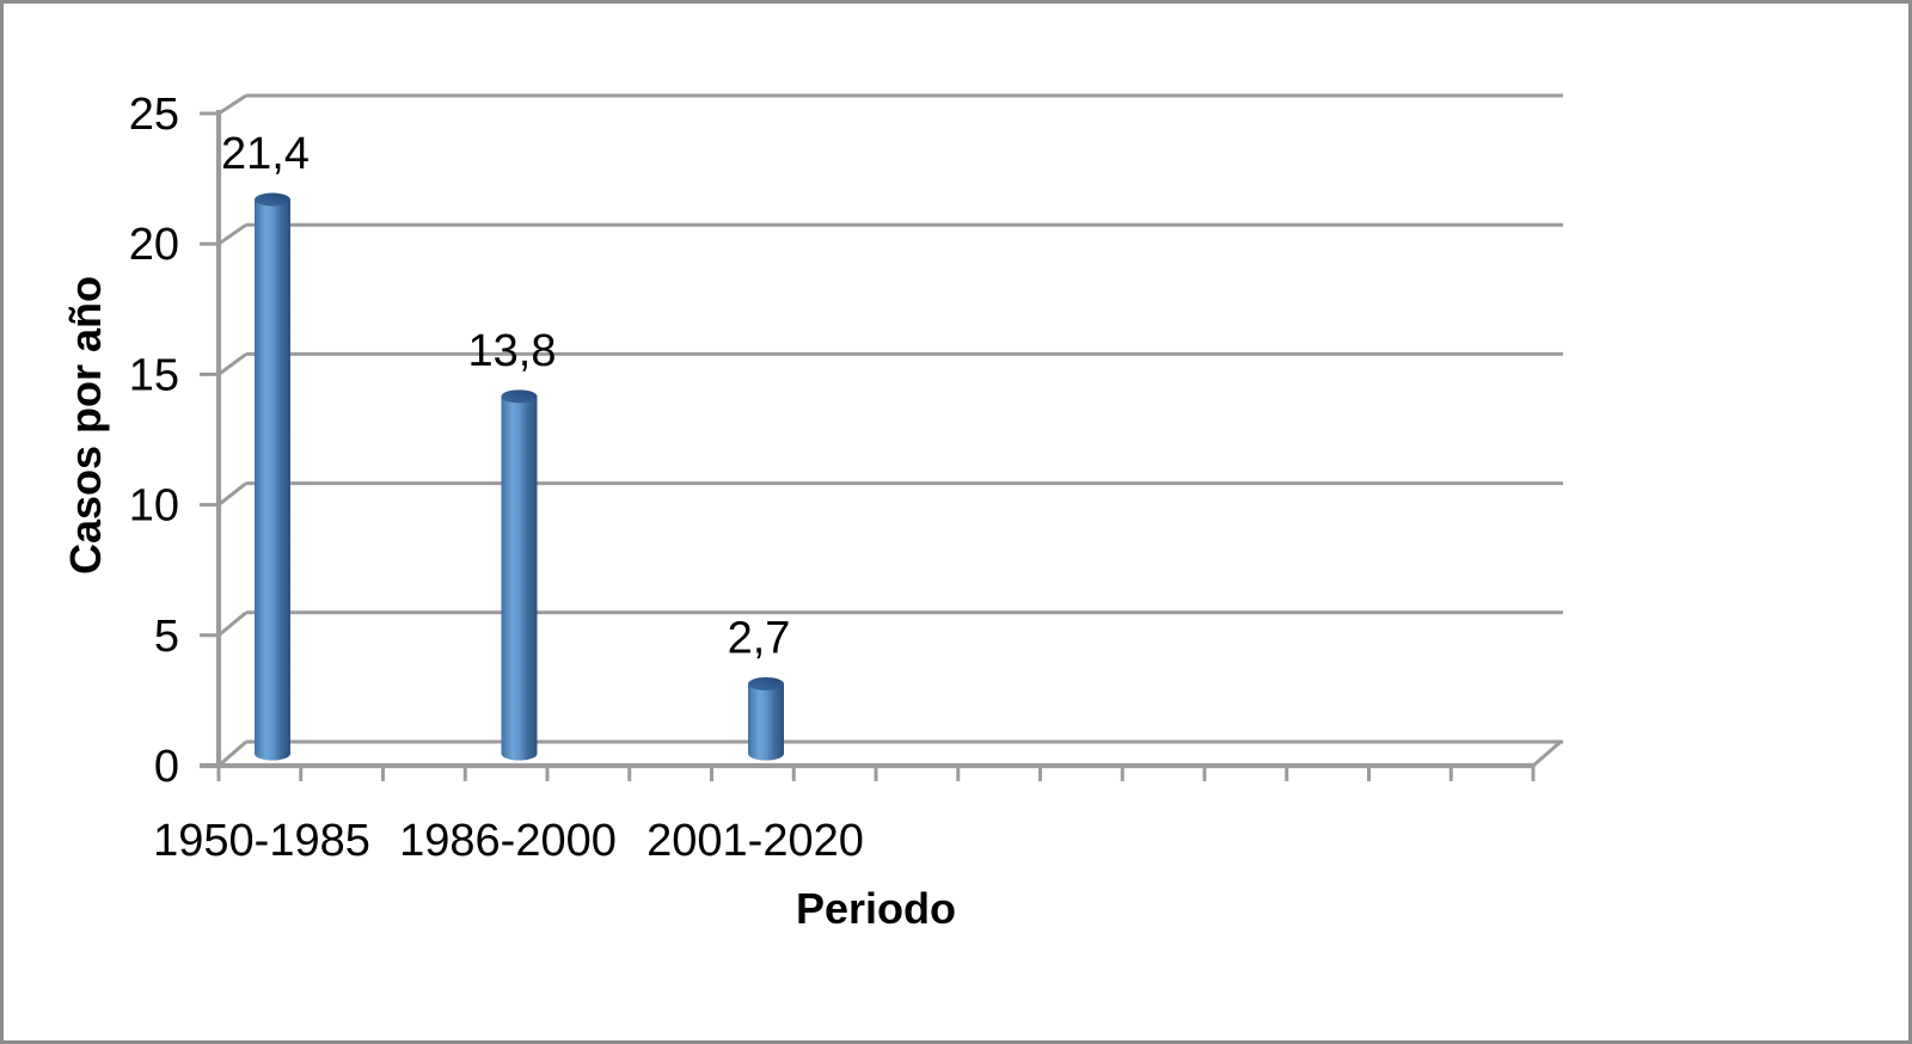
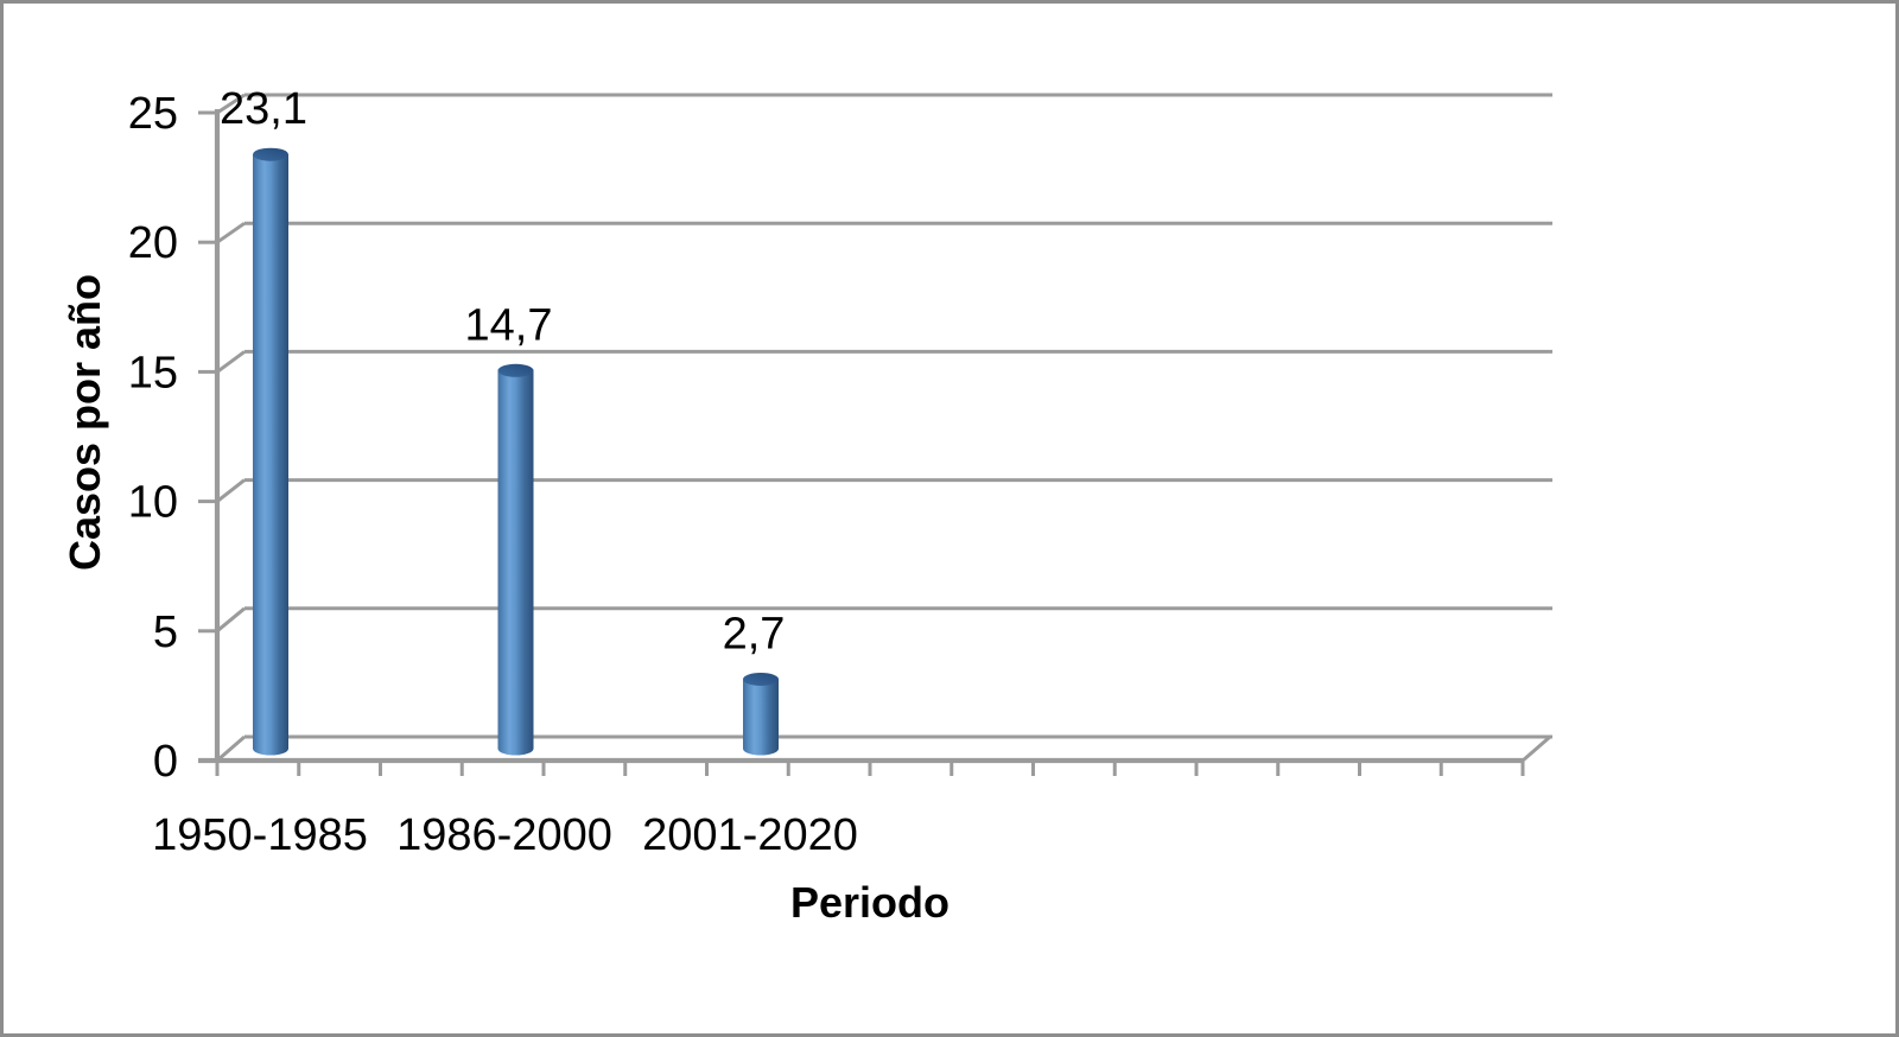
1950-1985: 21,4 -> 23,1
1986-2000: 13,8 -> 14,7
